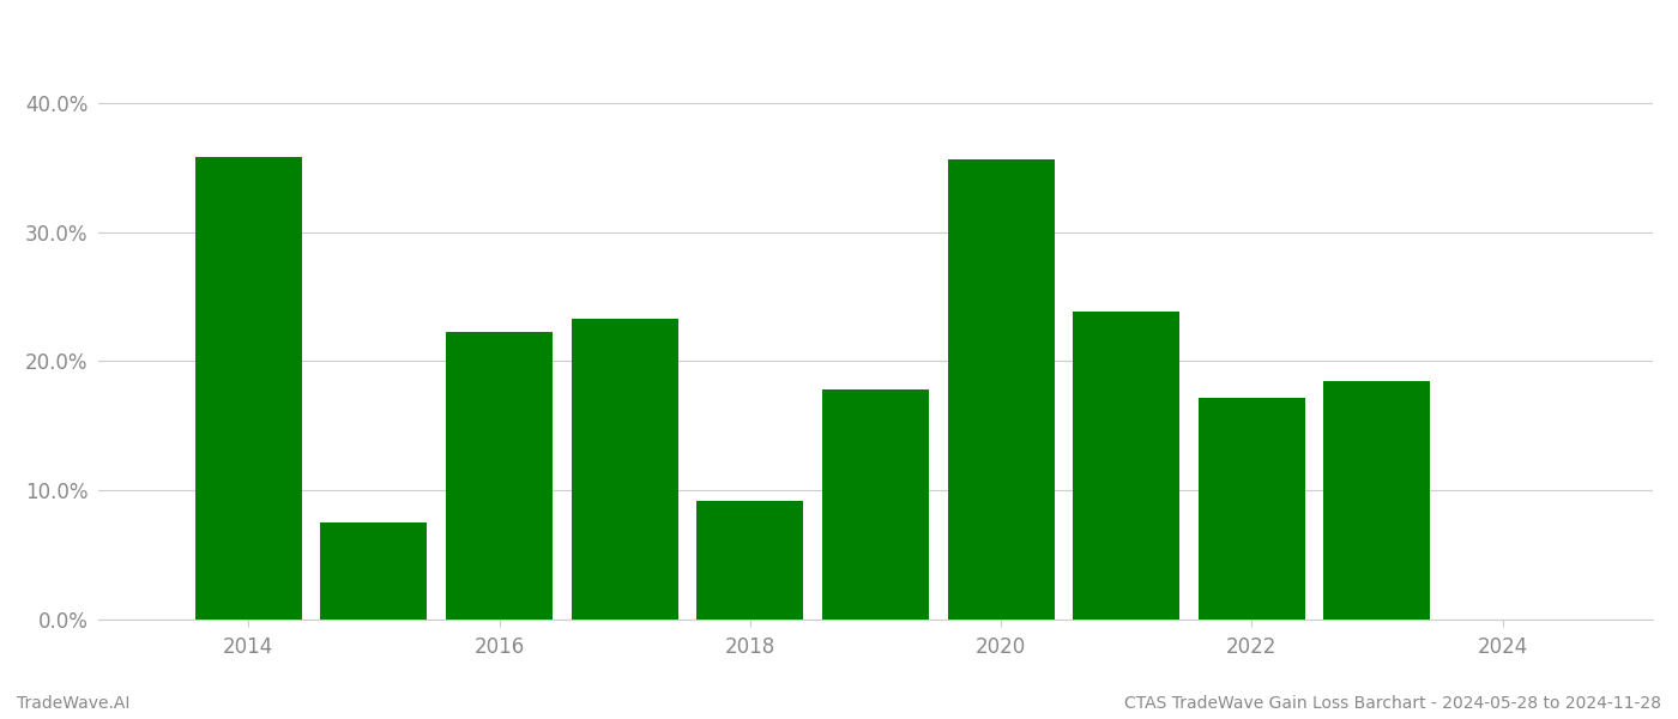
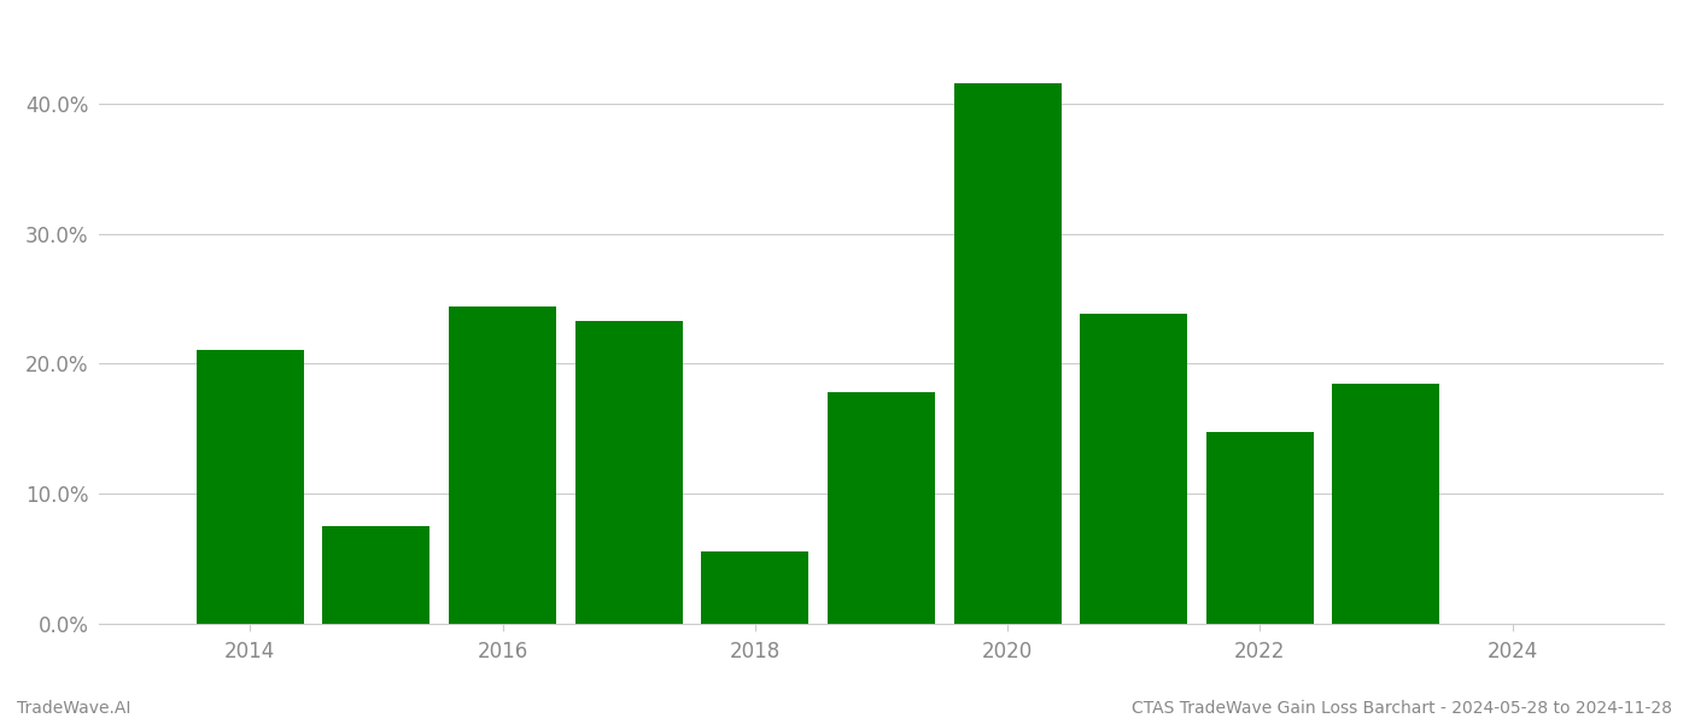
2014: 35.8% -> 21.1%
2016: 22.3% -> 24.4%
2018: 9.2% -> 5.6%
2020: 35.6% -> 41.5%
2022: 17.2% -> 14.8%
